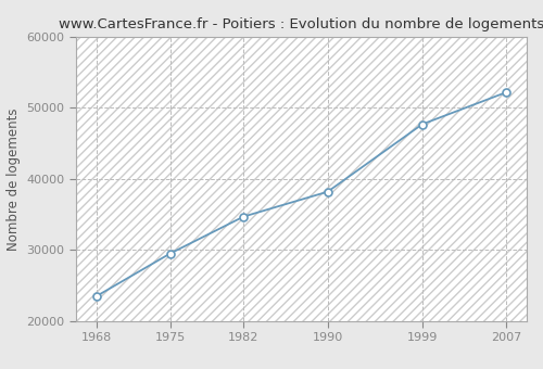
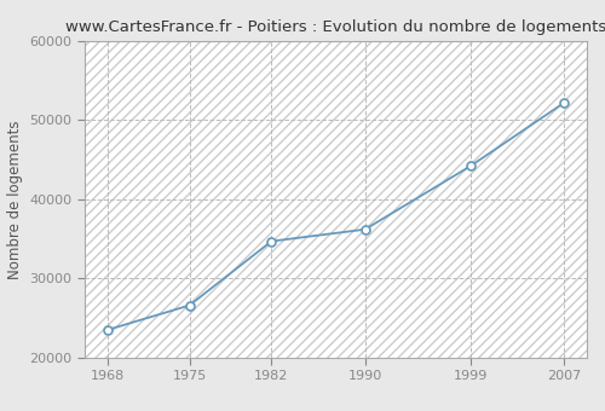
1975: 29500 -> 26600
1990: 38200 -> 36200
1999: 47700 -> 44200
